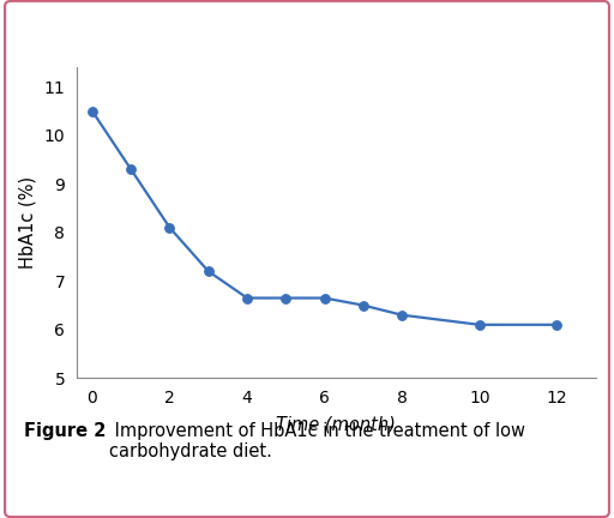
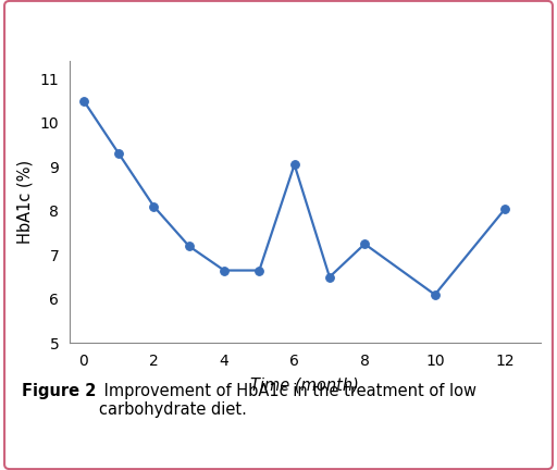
6: 6.65 -> 9.05
8: 6.30 -> 7.25
12: 6.10 -> 8.05
